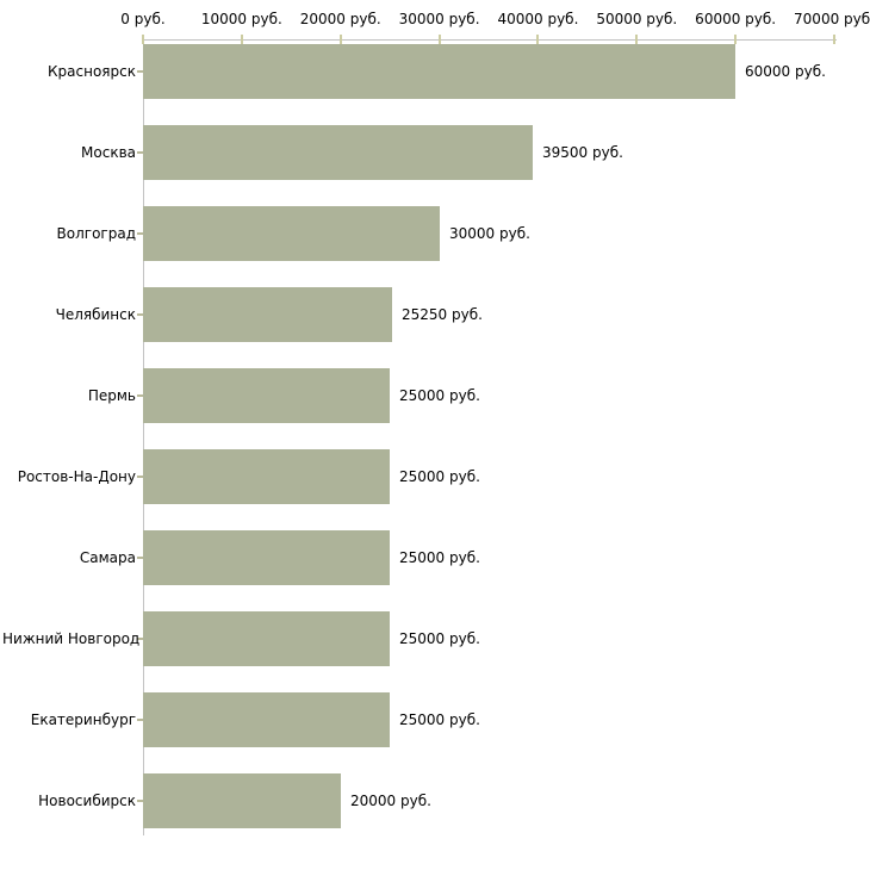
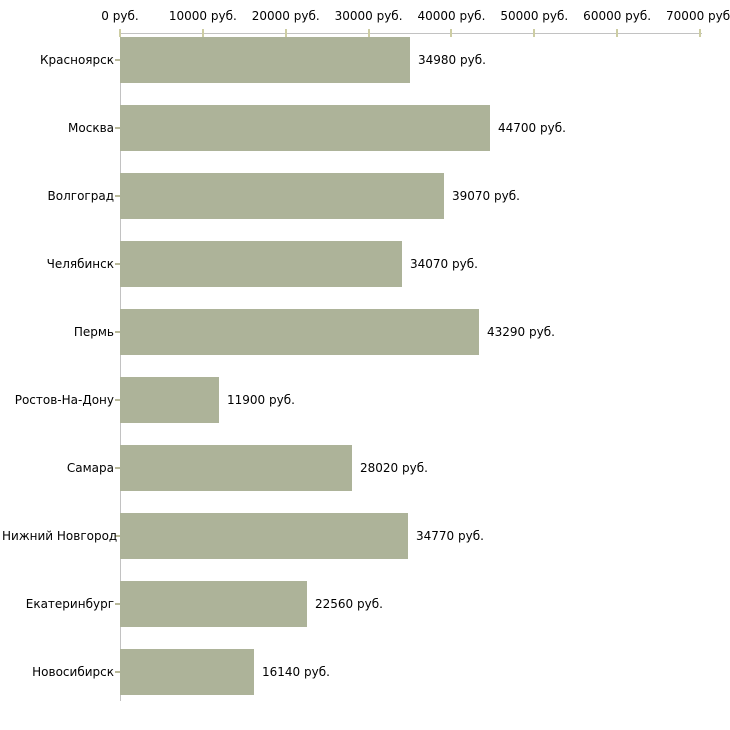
Красноярск: 60000 -> 34980
Москва: 39500 -> 44700
Волгоград: 30000 -> 39070
Челябинск: 25250 -> 34070
Пермь: 25000 -> 43290
Ростов-На-Дону: 25000 -> 11900
Самара: 25000 -> 28020
Нижний Новгород: 25000 -> 34770
Екатеринбург: 25000 -> 22560
Новосибирск: 20000 -> 16140
